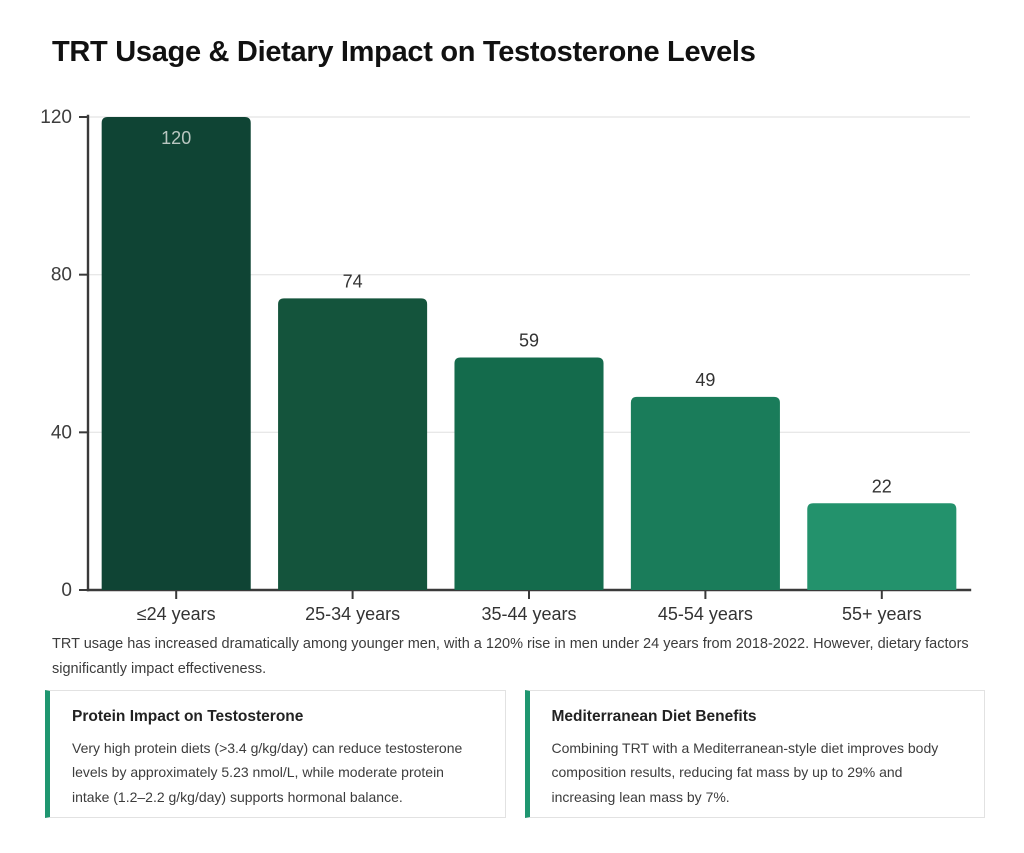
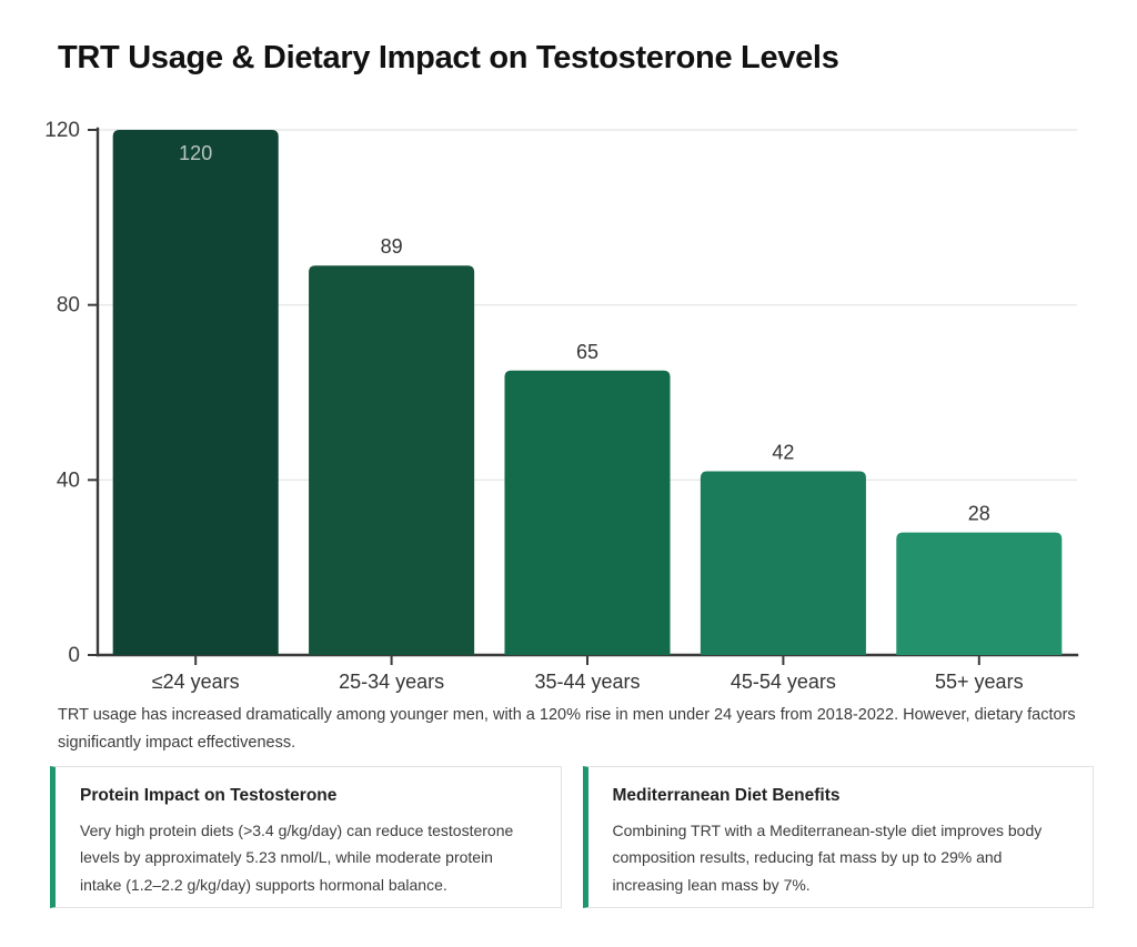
25-34 years: 74 -> 89
35-44 years: 59 -> 65
45-54 years: 49 -> 42
55+ years: 22 -> 28
